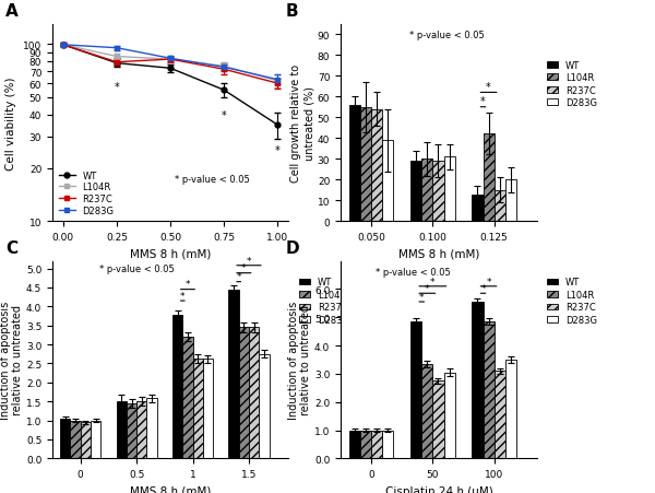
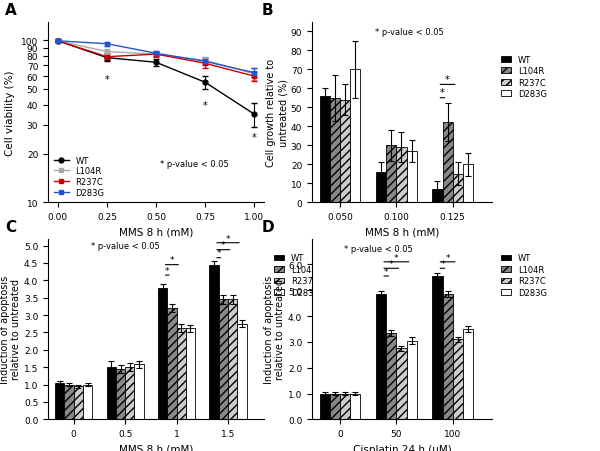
D283G/0.050: 39 -> 70
WT/0.100: 29 -> 16
D283G/0.100: 31 -> 27
WT/0.125: 13 -> 7
